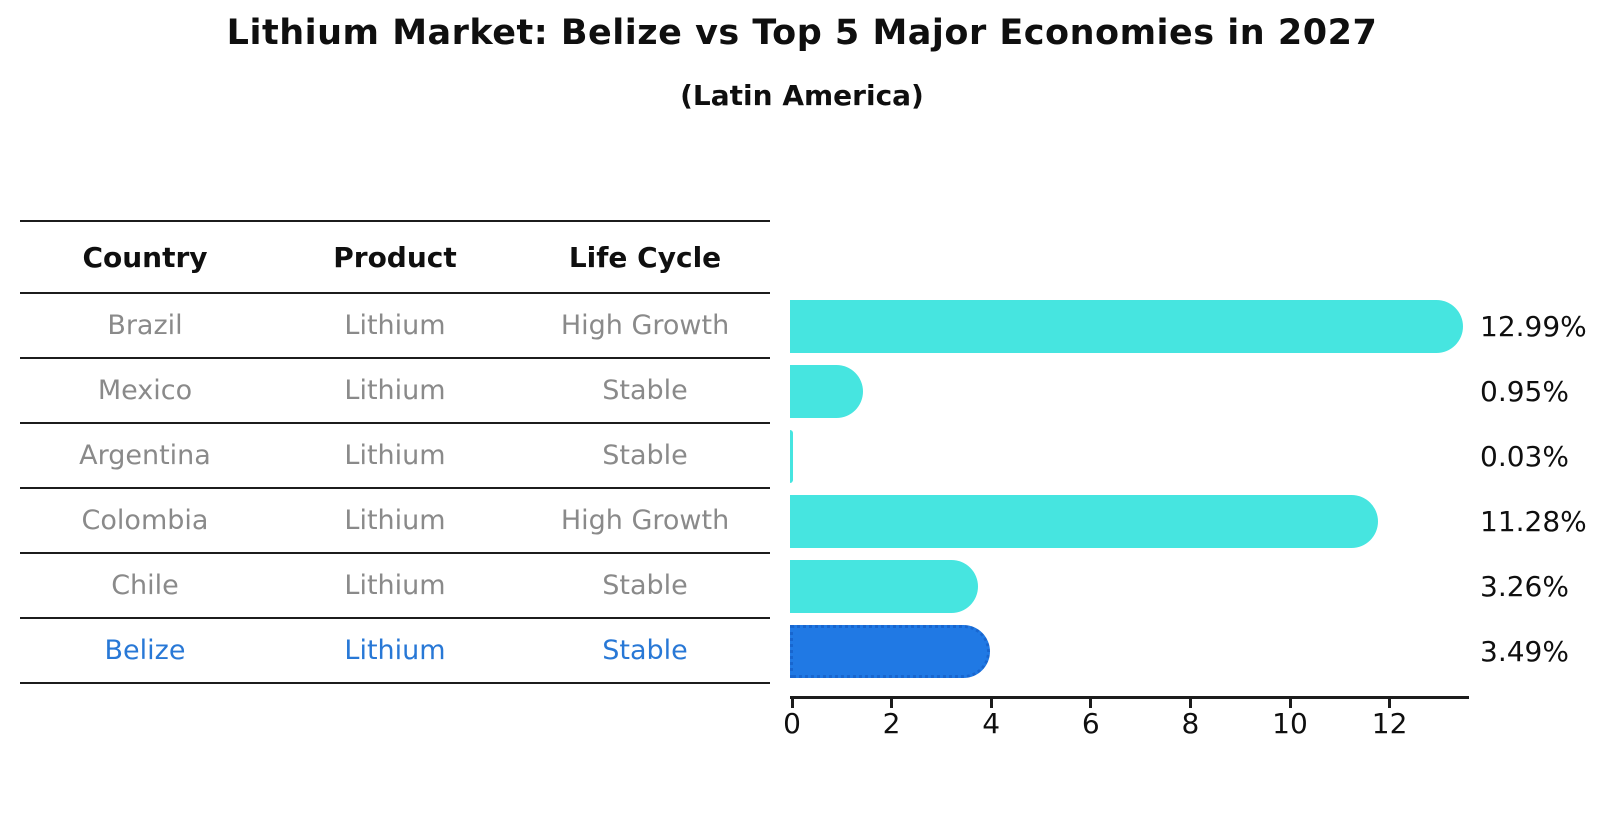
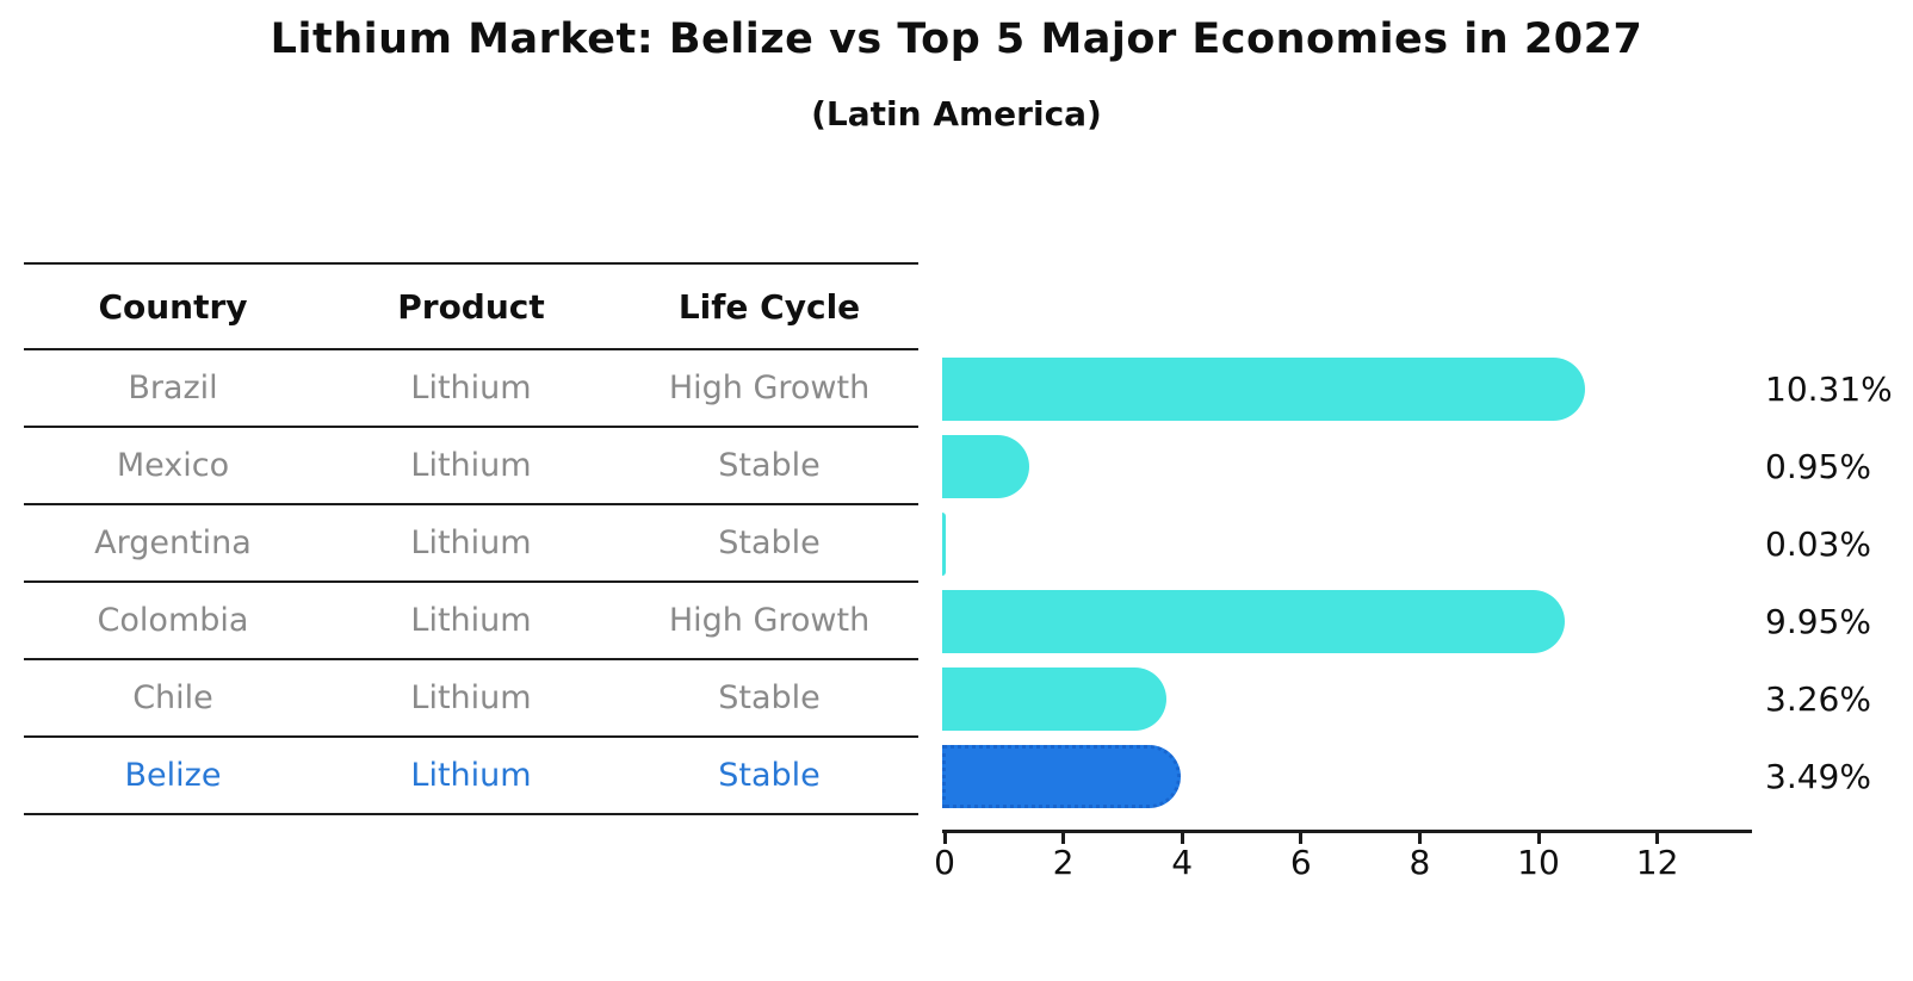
Brazil: 12.99% -> 10.31%
Colombia: 11.28% -> 9.95%
